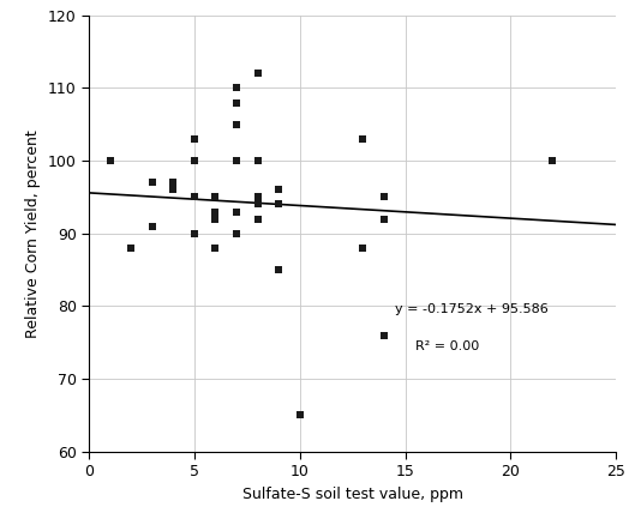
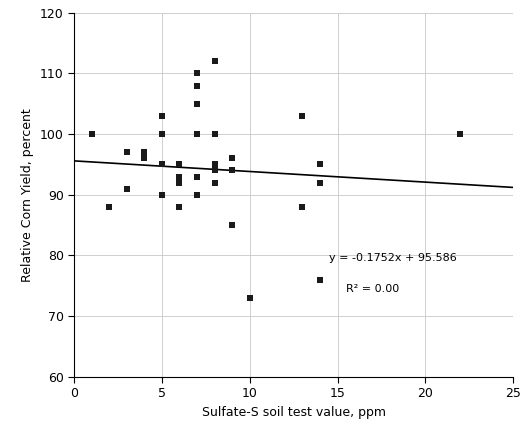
10: 65 -> 73
